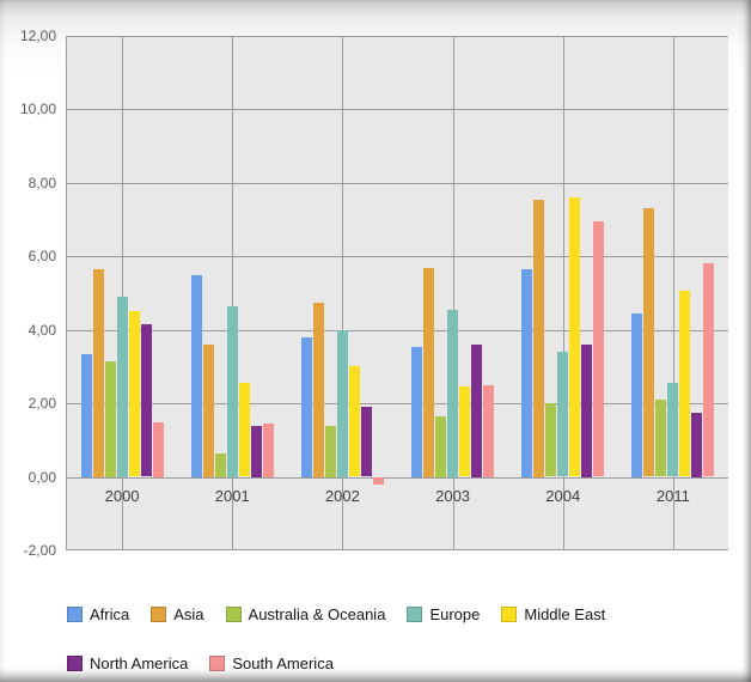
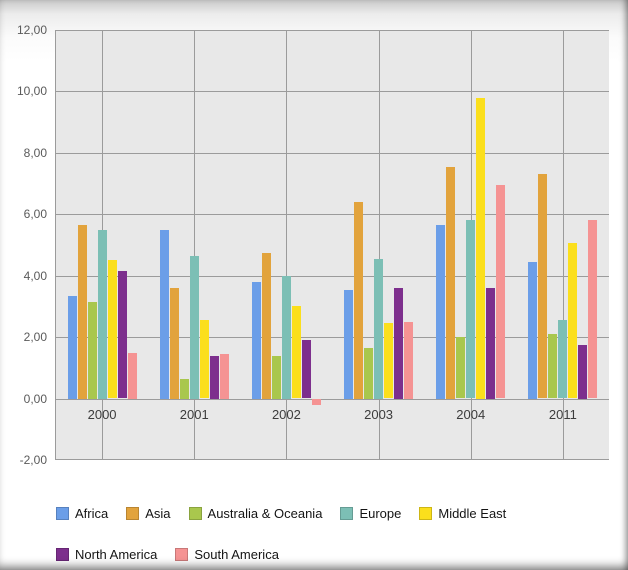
Europe/2000: 4,9 -> 5,5
Asia/2003: 5,7 -> 6,4
Europe/2004: 3,4 -> 5,8
Middle East/2004: 7,6 -> 9,8
